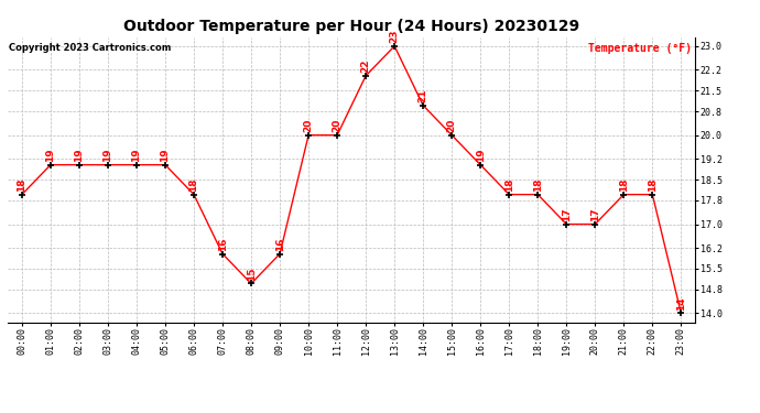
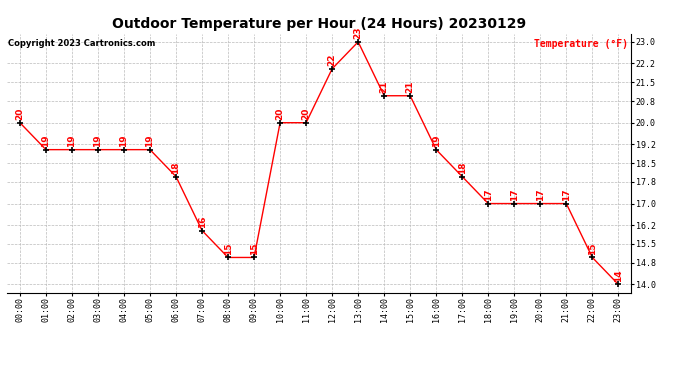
00:00: 18 -> 20
09:00: 16 -> 15
15:00: 20 -> 21
18:00: 18 -> 17
21:00: 18 -> 17
22:00: 18 -> 15
